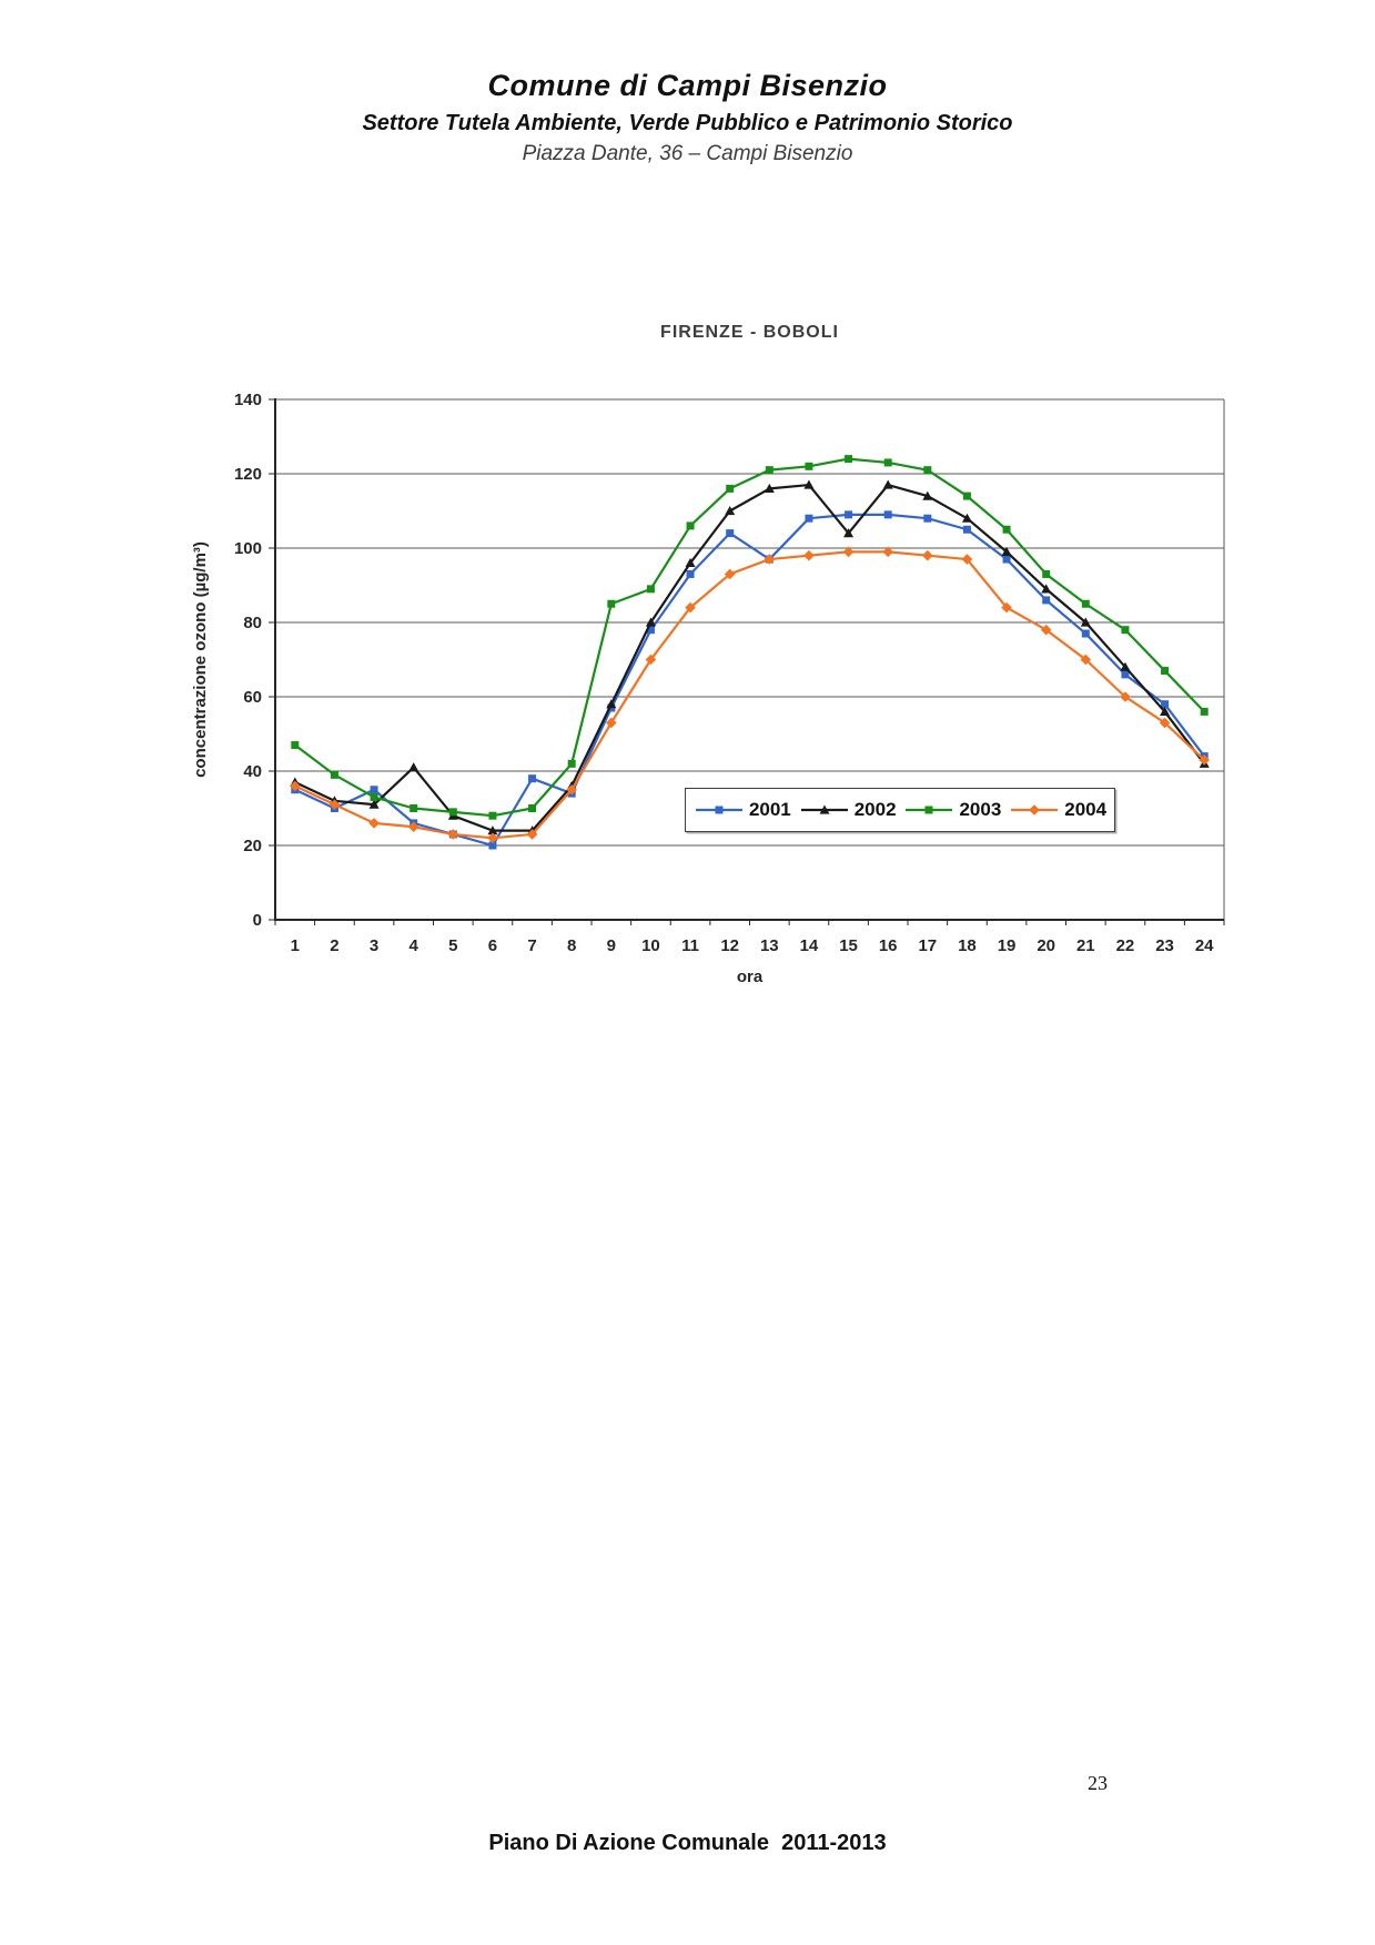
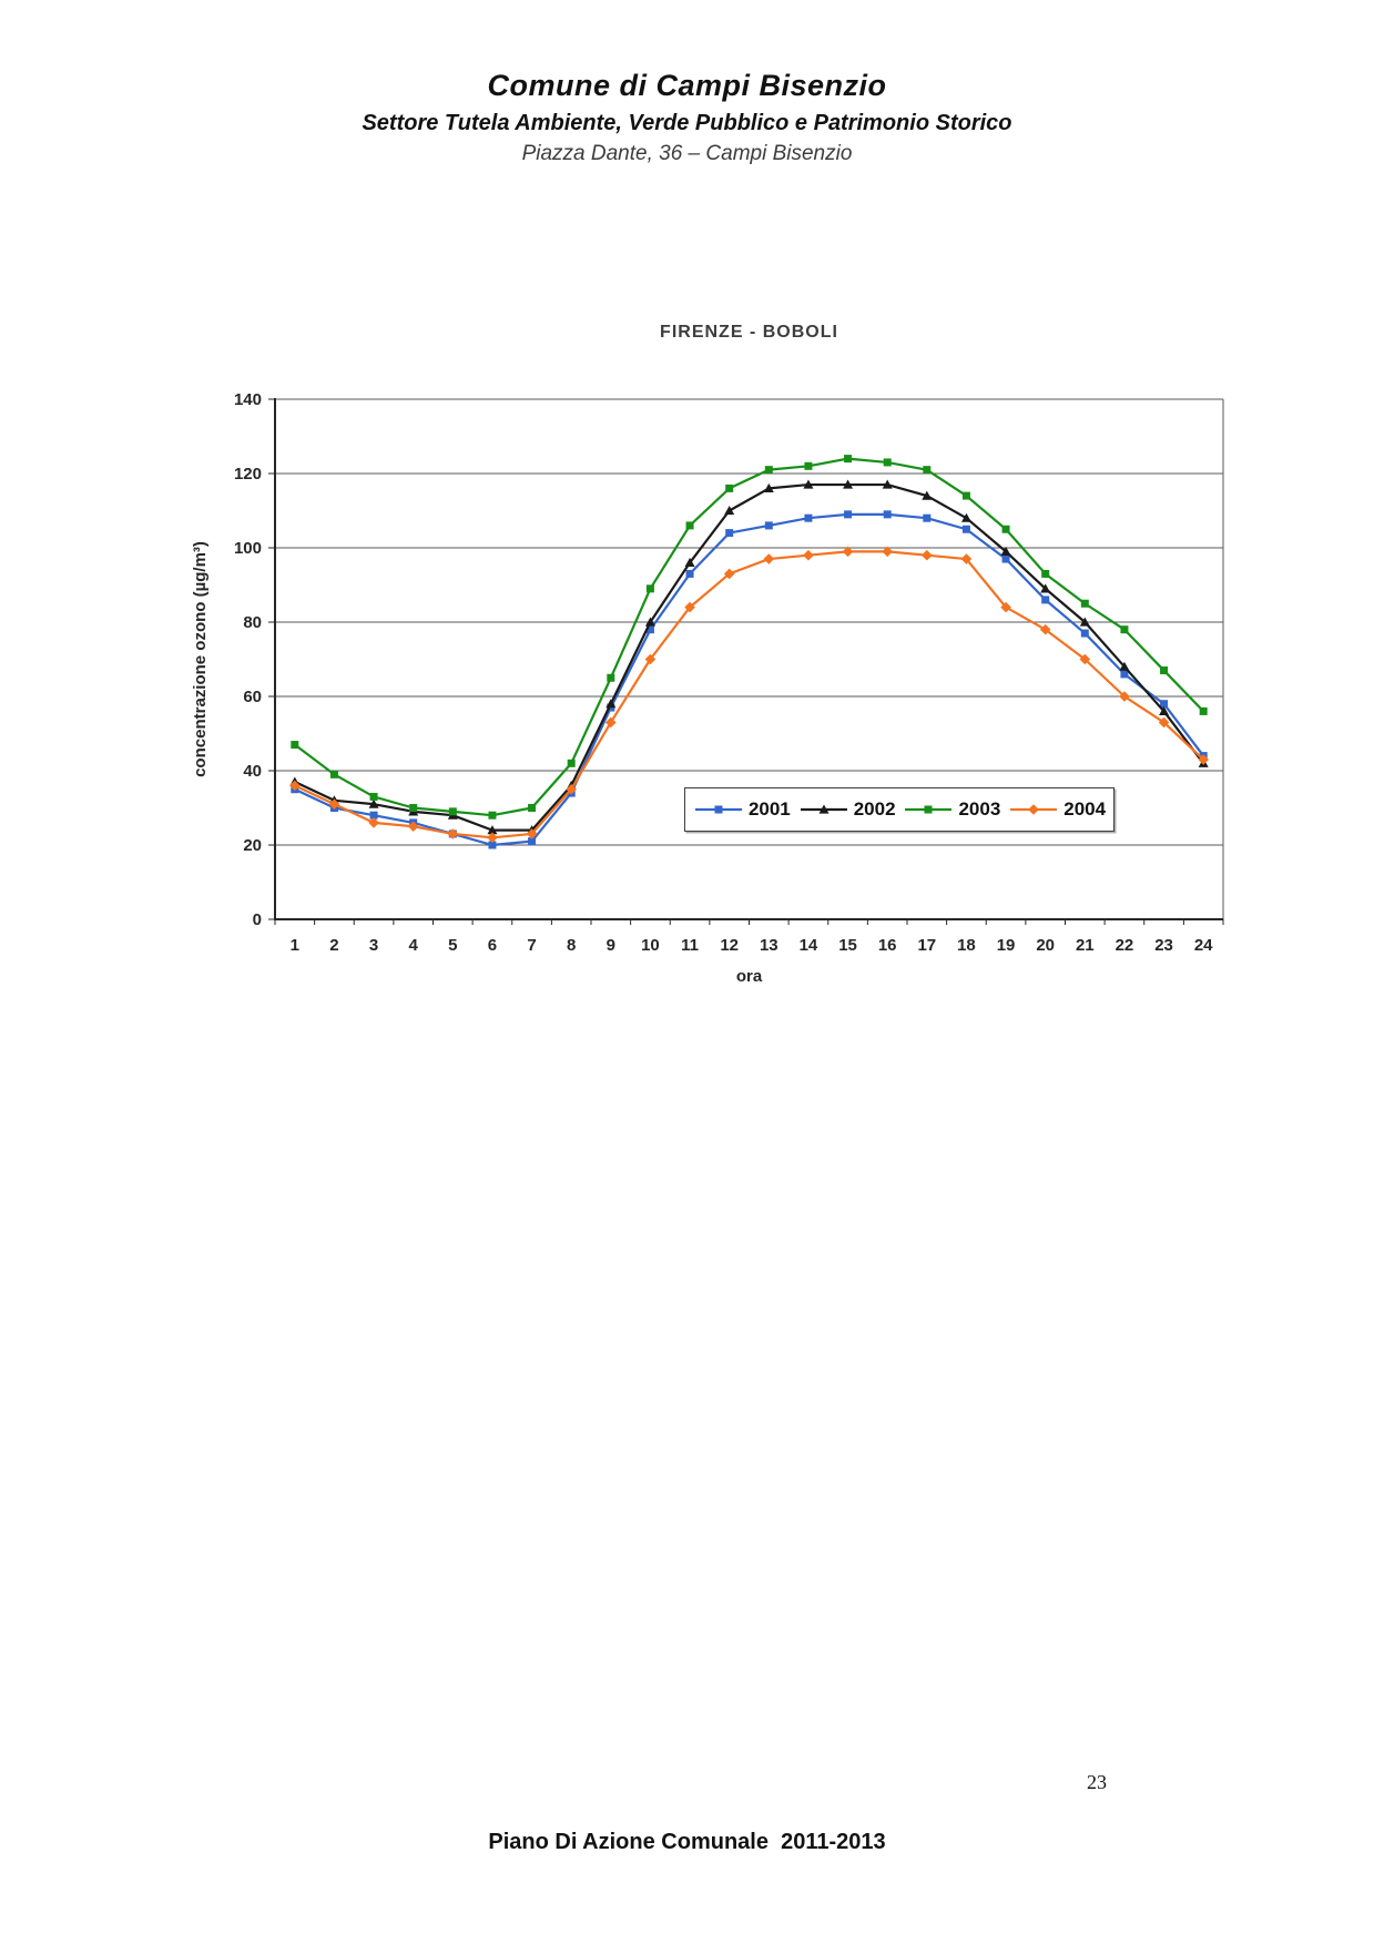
2001/3: 35 -> 28
2002/4: 41 -> 29
2001/7: 38 -> 21
2003/9: 85 -> 65
2001/13: 97 -> 106
2002/15: 104 -> 117
